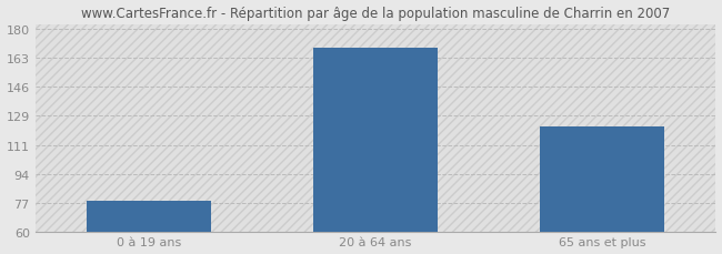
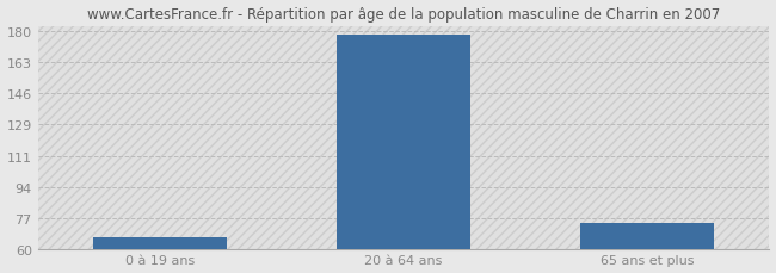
0 à 19 ans: 78 -> 66
20 à 64 ans: 169 -> 178
65 ans et plus: 122 -> 74
